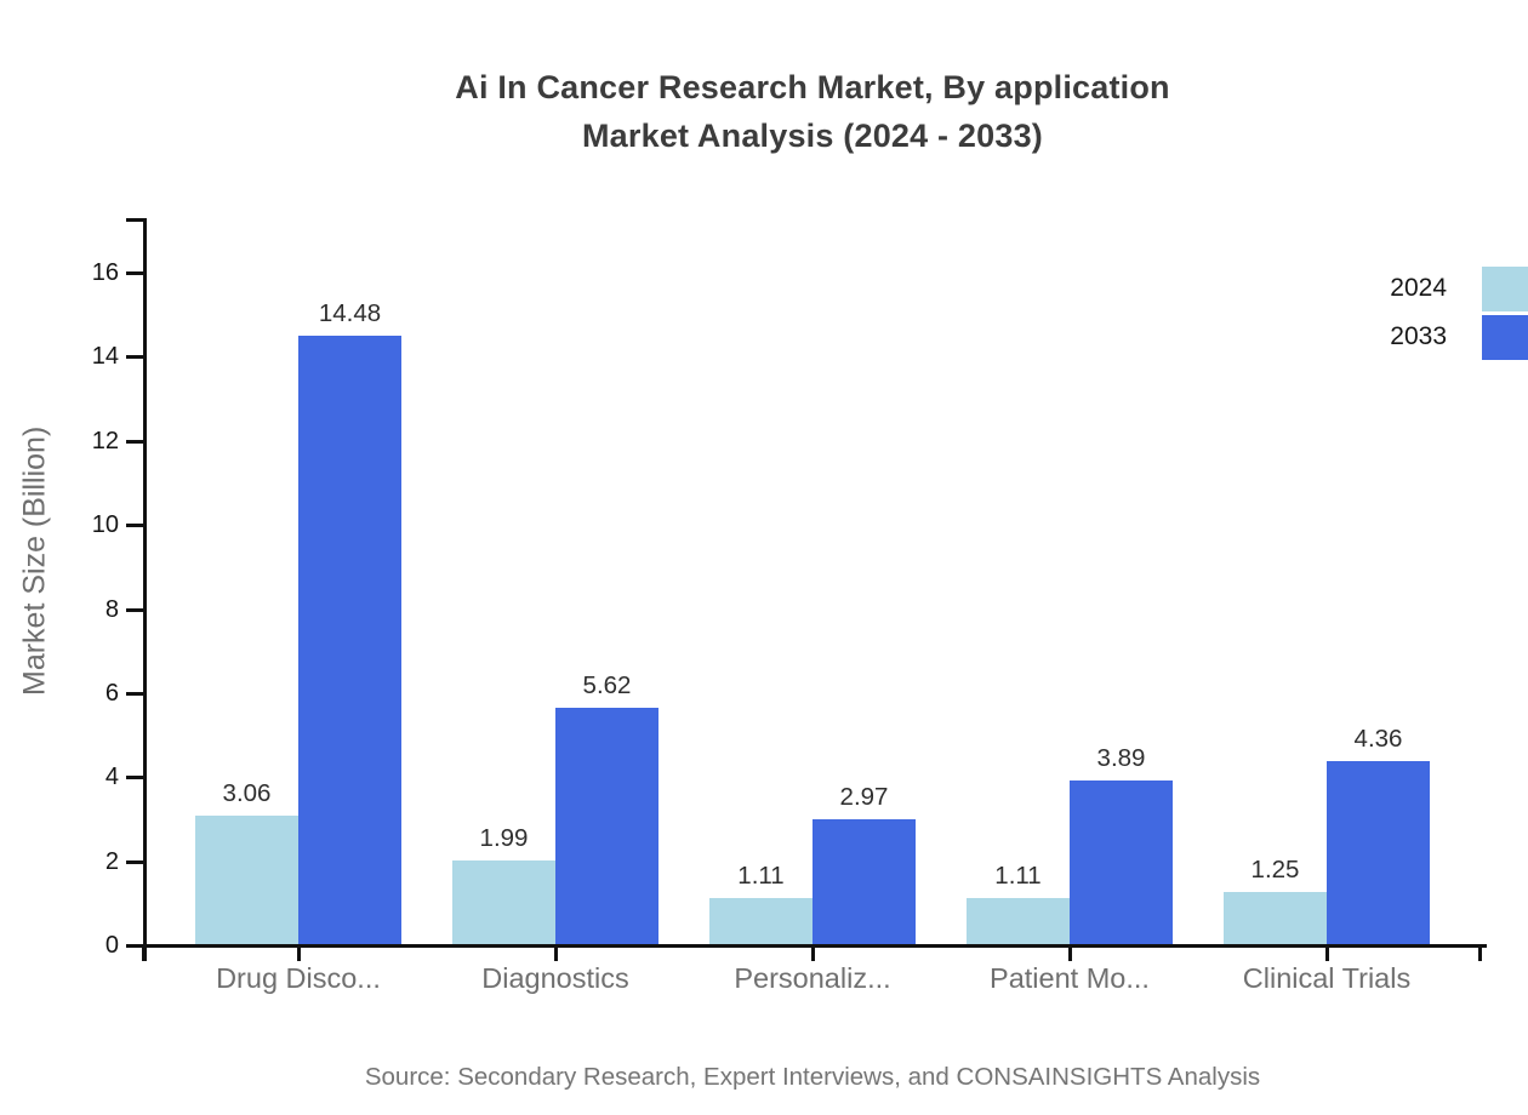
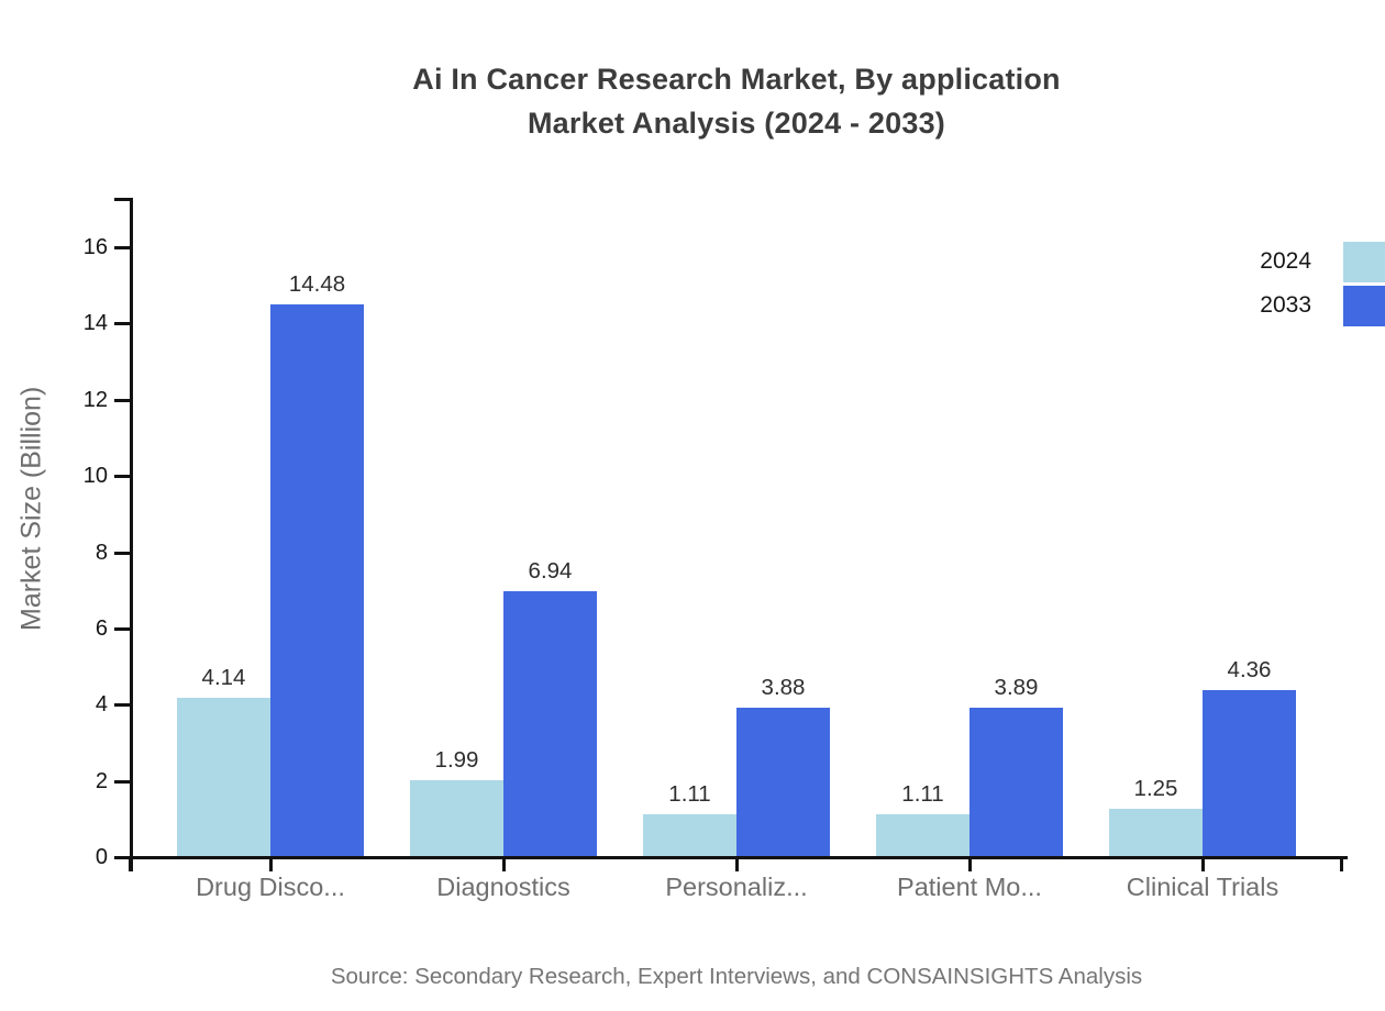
2024/Drug Disco...: 3.06 -> 4.14
2033/Diagnostics: 5.62 -> 6.94
2033/Personaliz...: 2.97 -> 3.88
